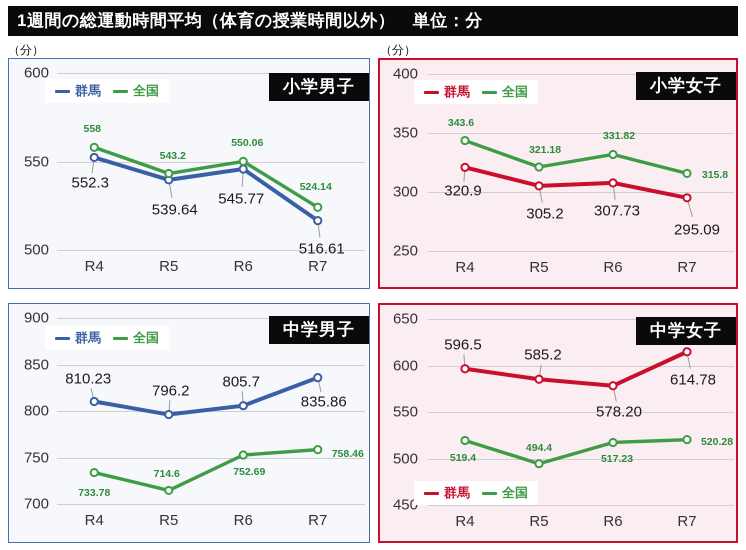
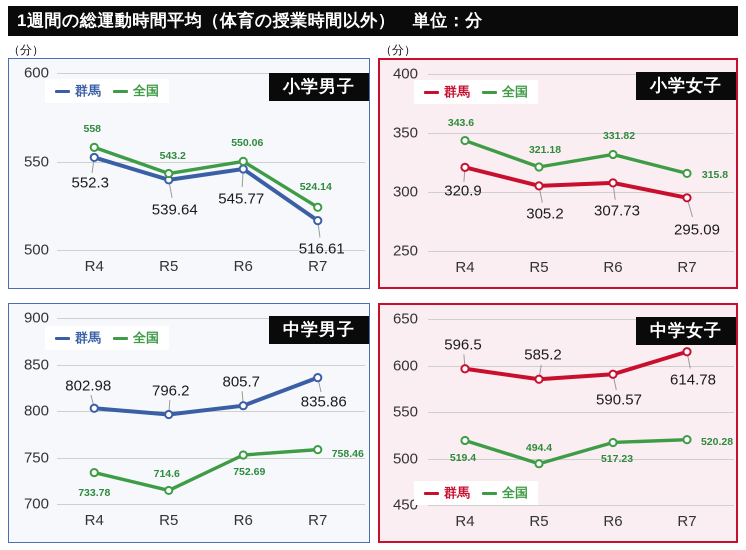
中学男子/群馬/R4: 810.23 -> 802.98
中学女子/群馬/R6: 578.20 -> 590.57
